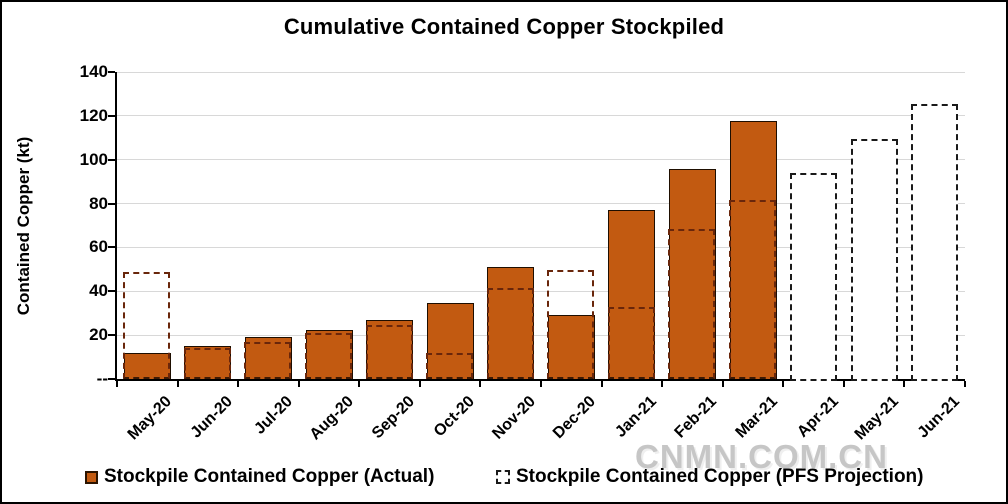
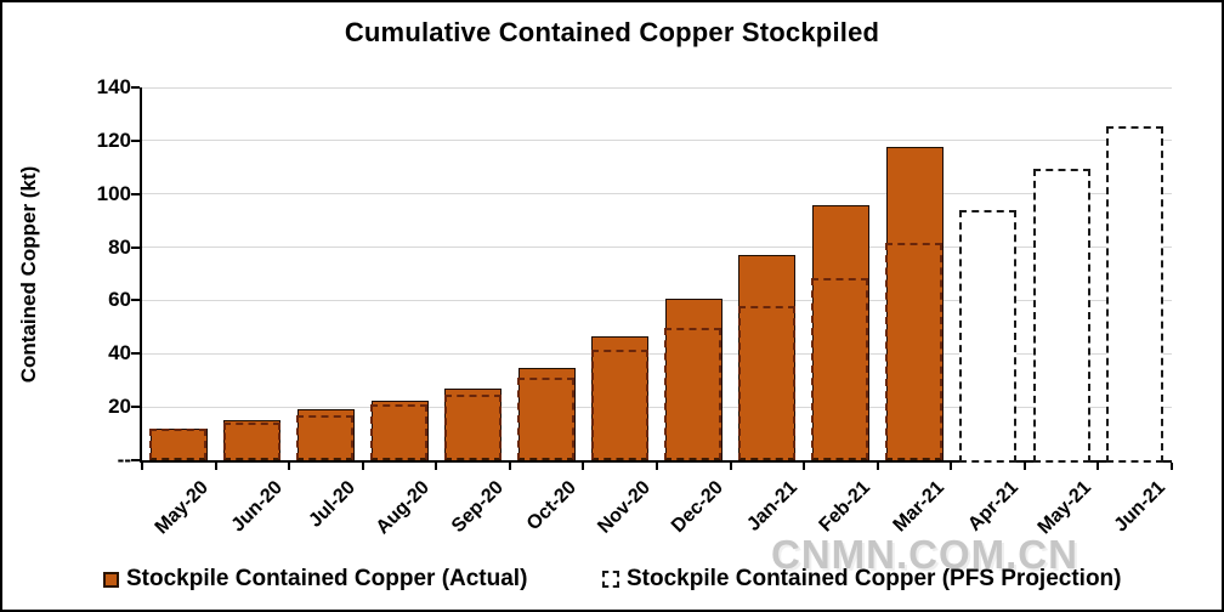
Stockpile Contained Copper (PFS Projection)/May-20: 49 -> 12
Stockpile Contained Copper (PFS Projection)/Oct-20: 12 -> 31
Stockpile Contained Copper (Actual)/Nov-20: 51 -> 46
Stockpile Contained Copper (Actual)/Dec-20: 29 -> 60
Stockpile Contained Copper (PFS Projection)/Jan-21: 33 -> 58
